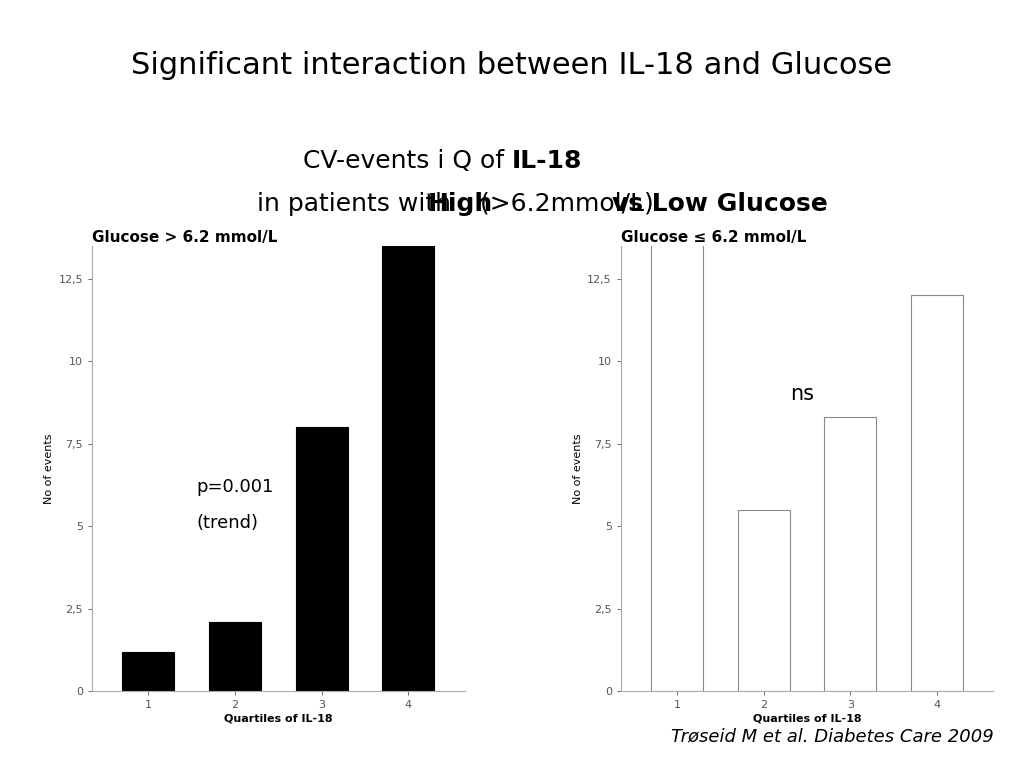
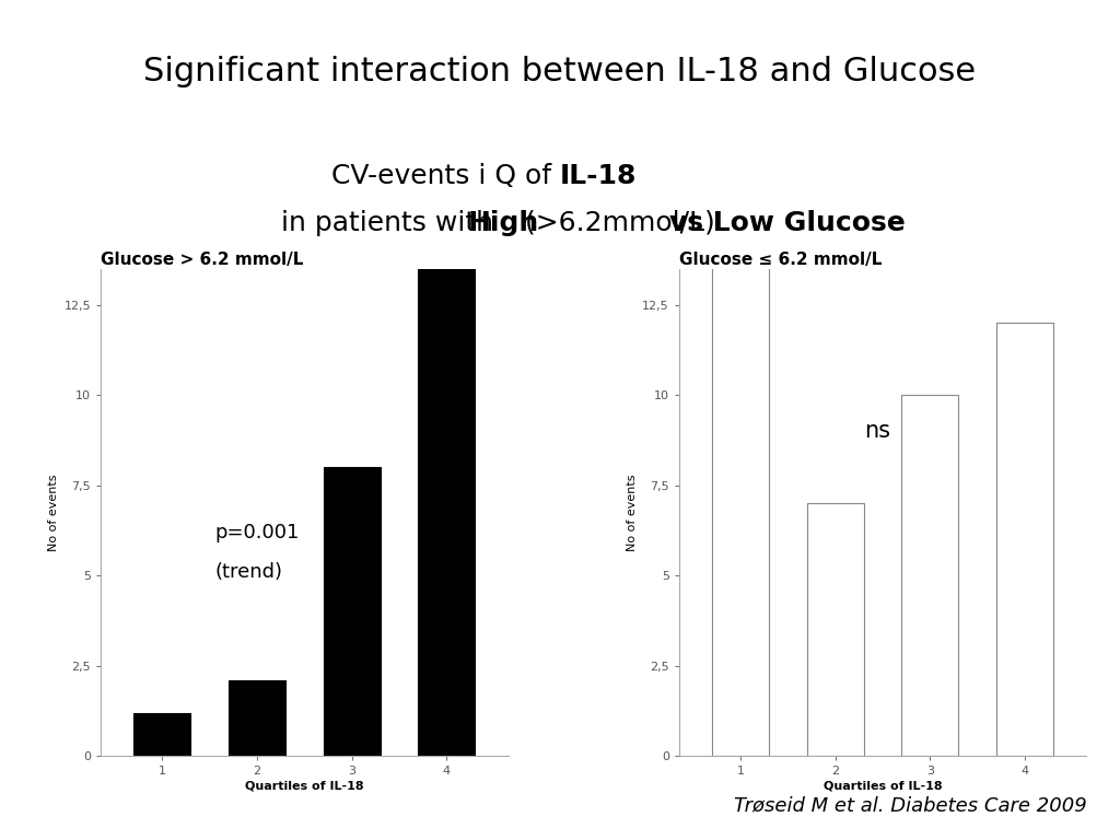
Glucose ≤ 6.2 mmol/L/2: 5,5 -> 7,0
Glucose ≤ 6.2 mmol/L/3: 8,3 -> 10,0
